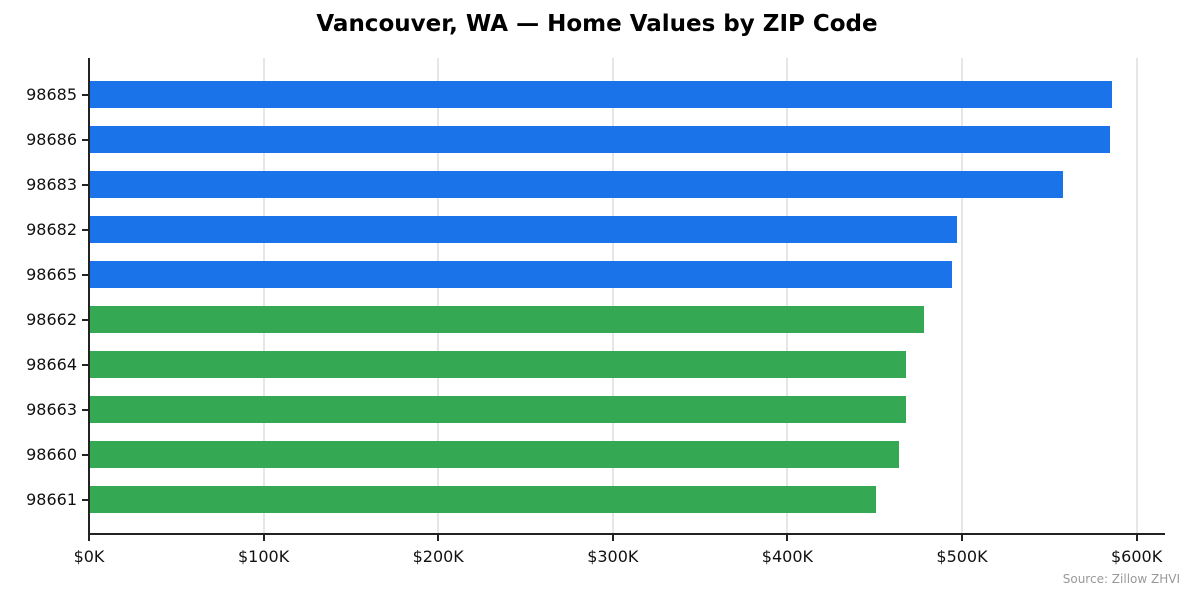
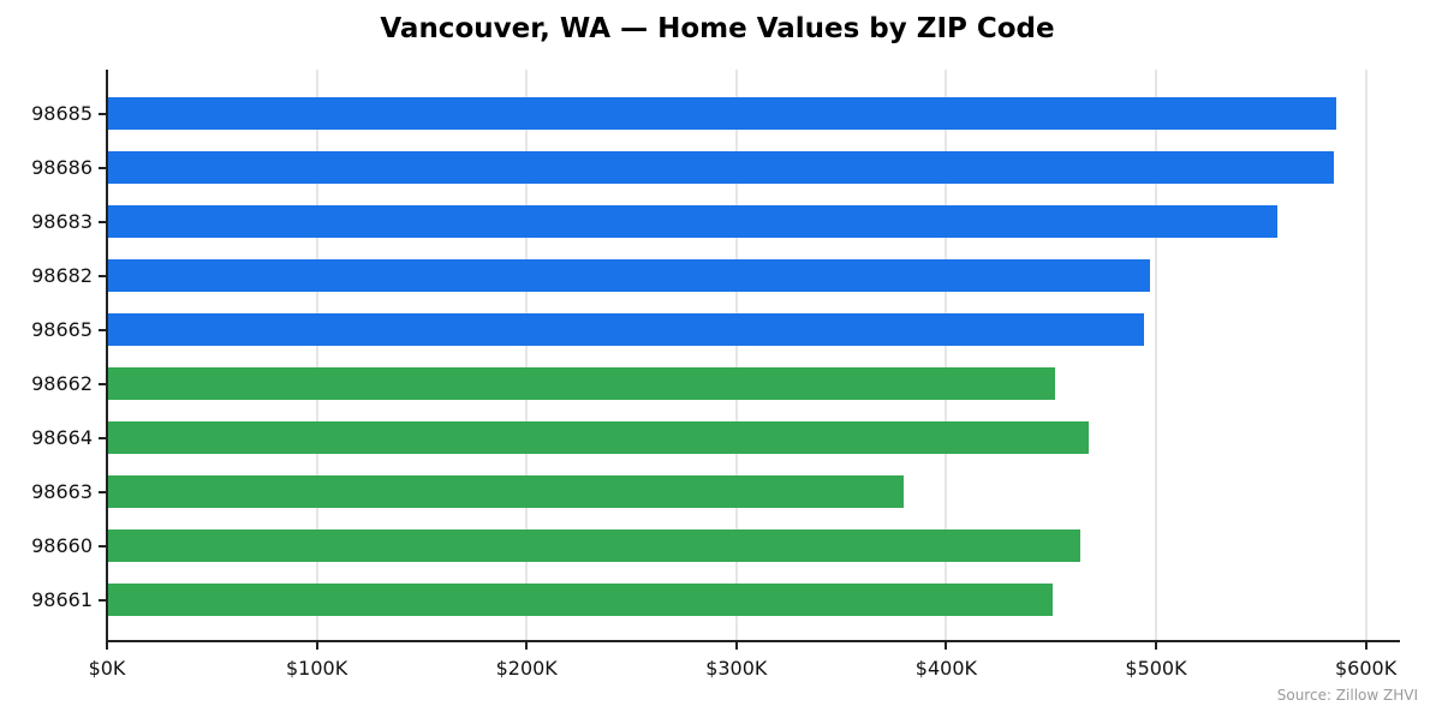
98662: $478K -> $452K
98663: $468K -> $380K
